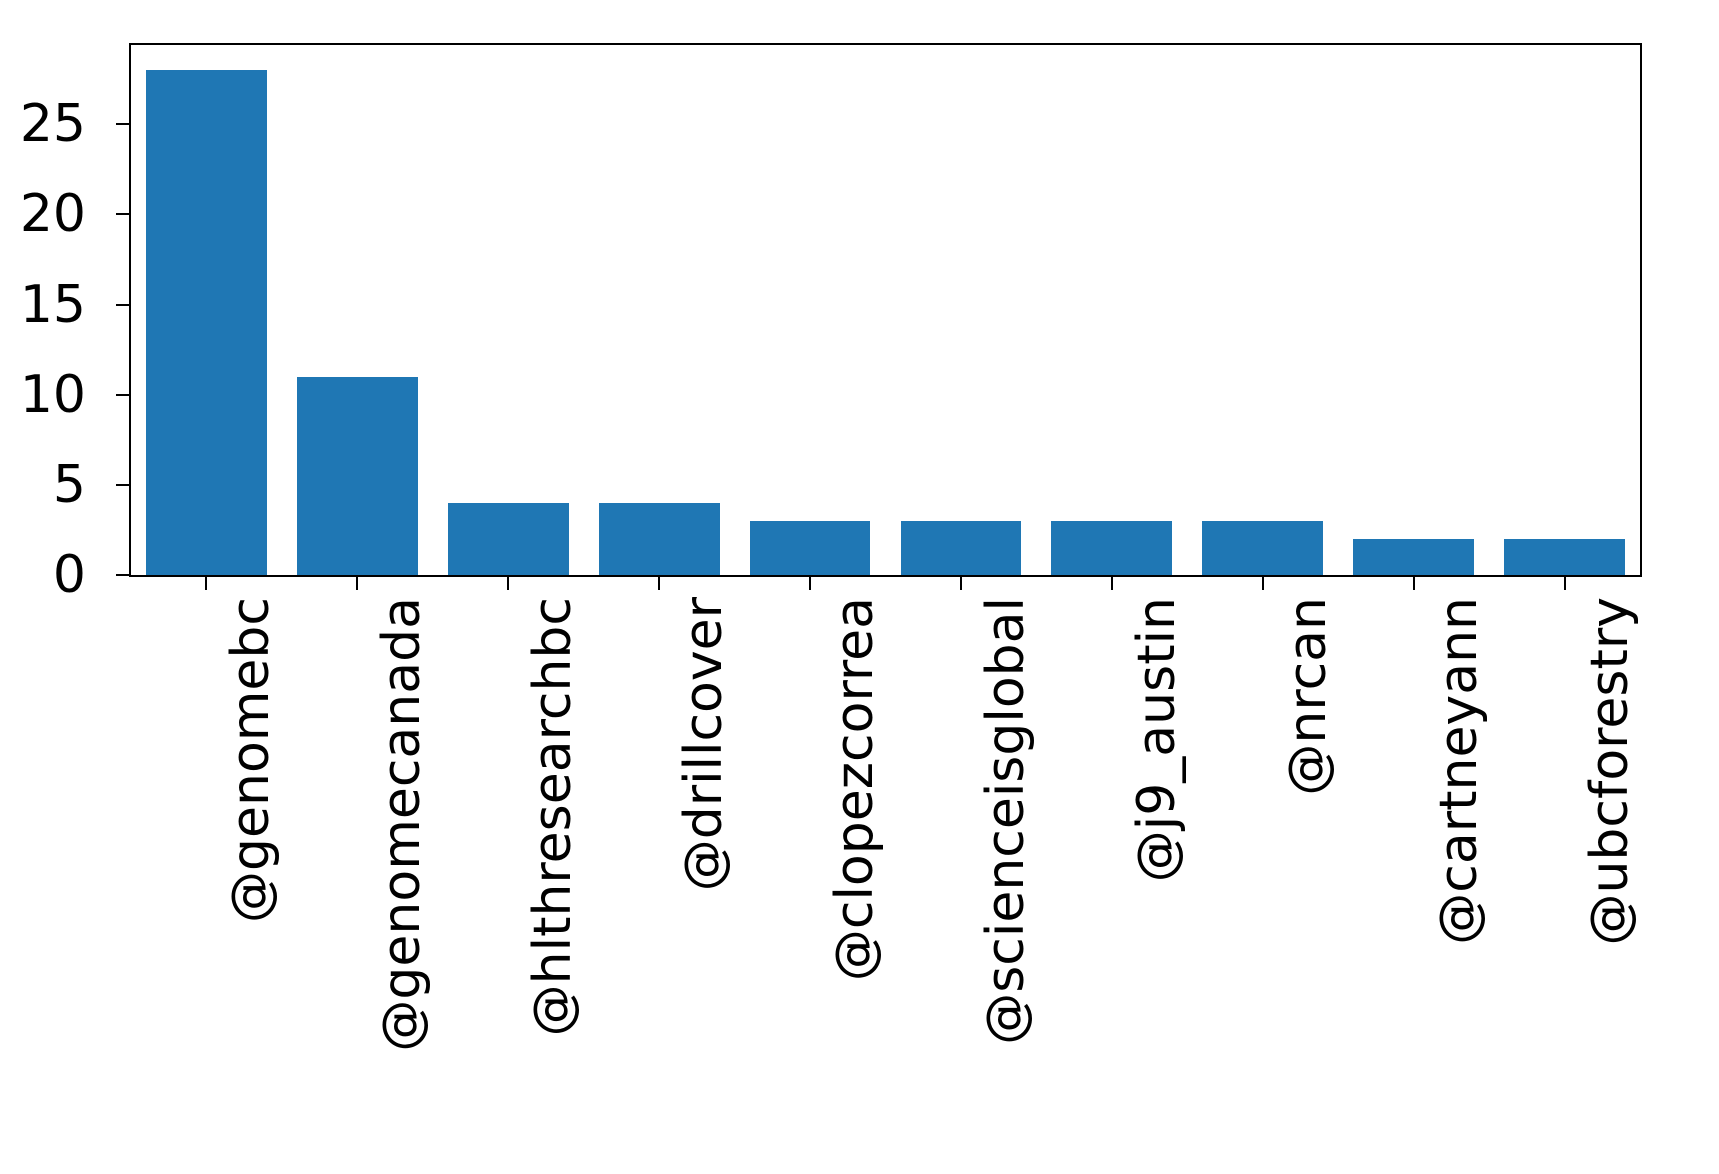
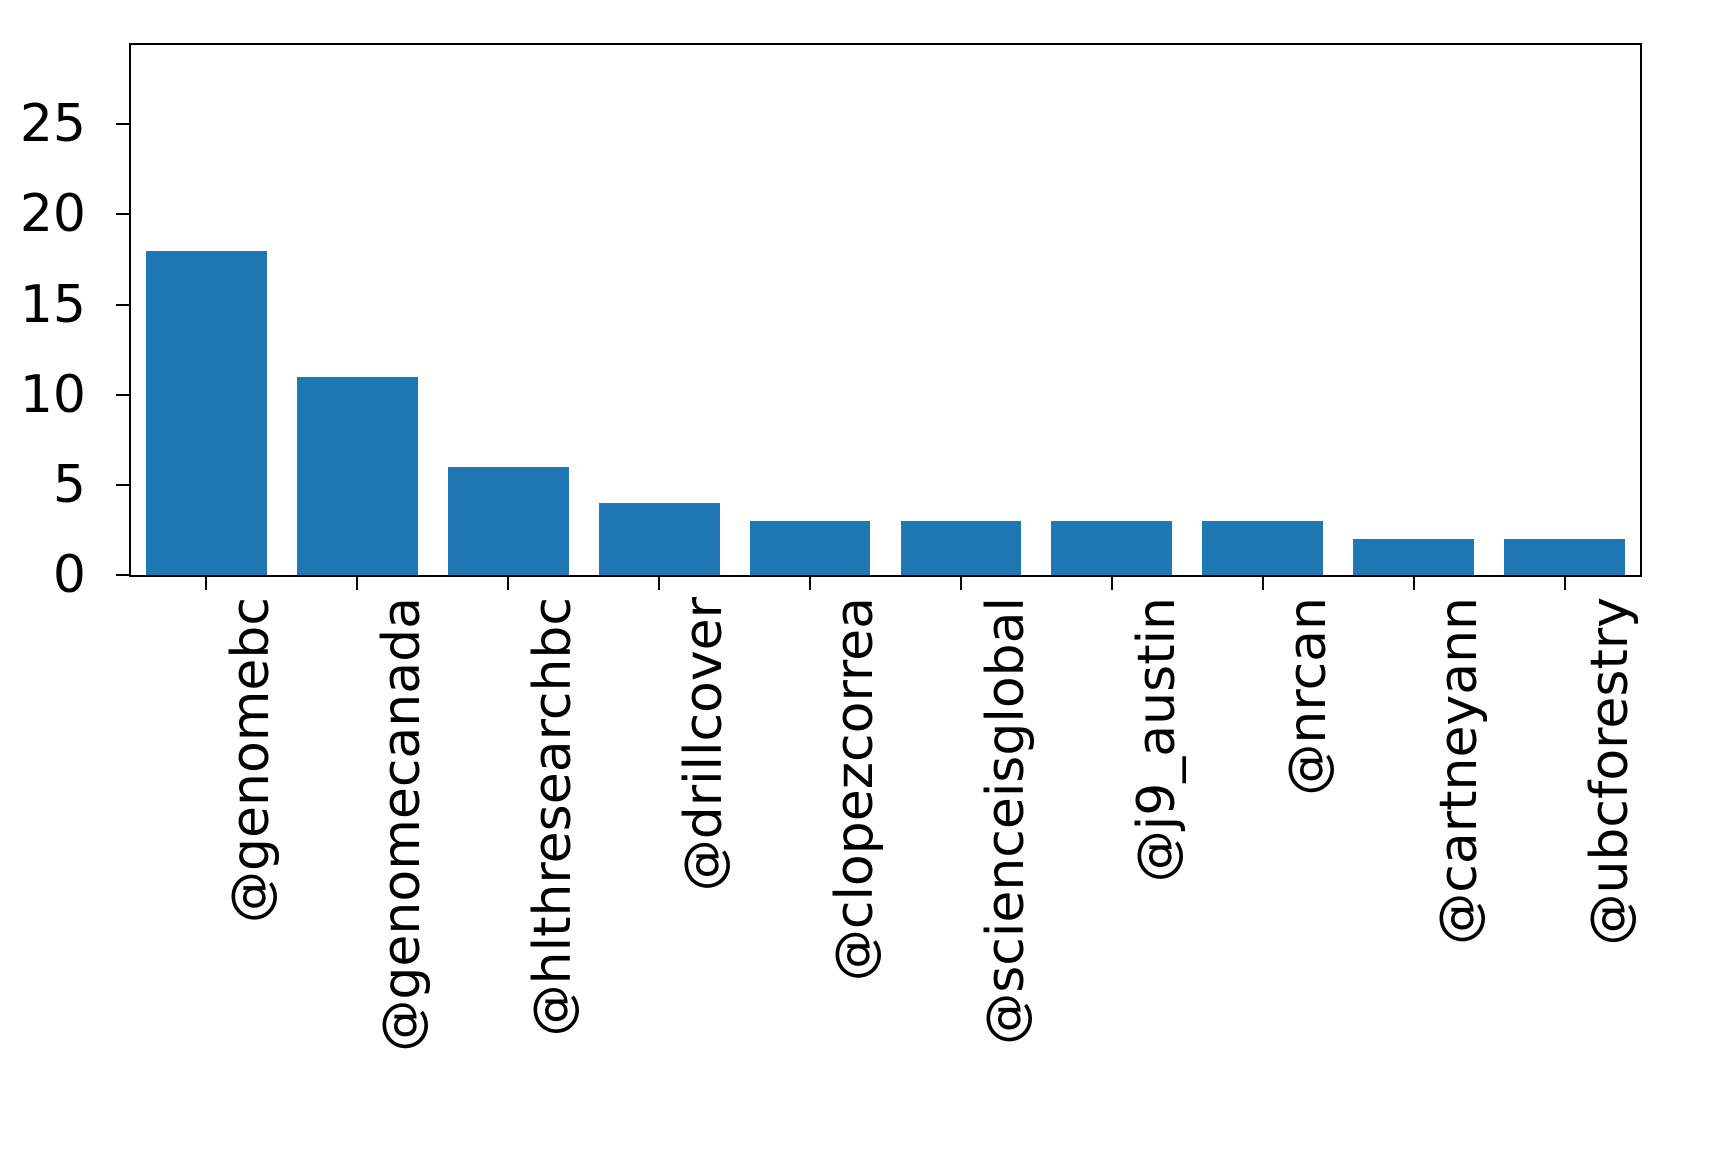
@genomebc: 28 -> 18
@hlthresearchbc: 4 -> 6
